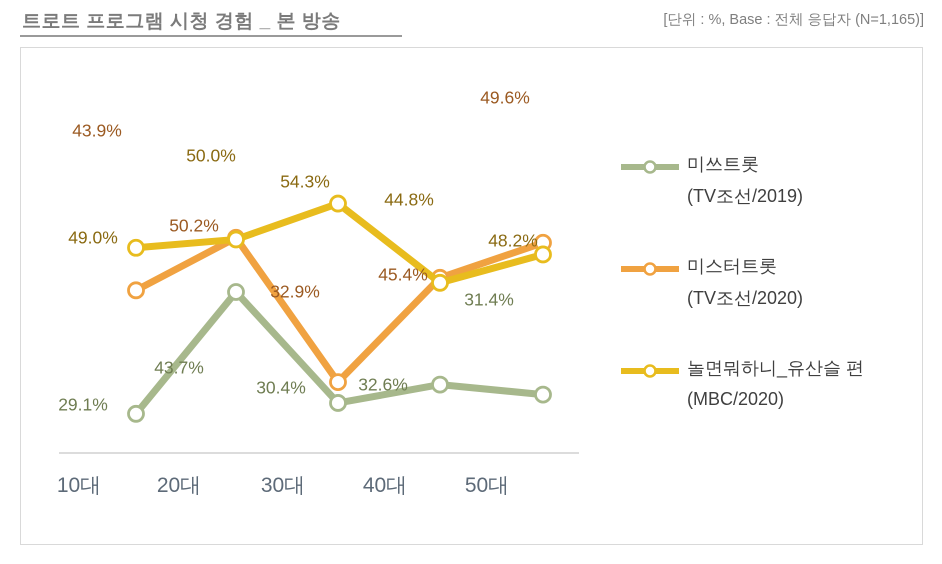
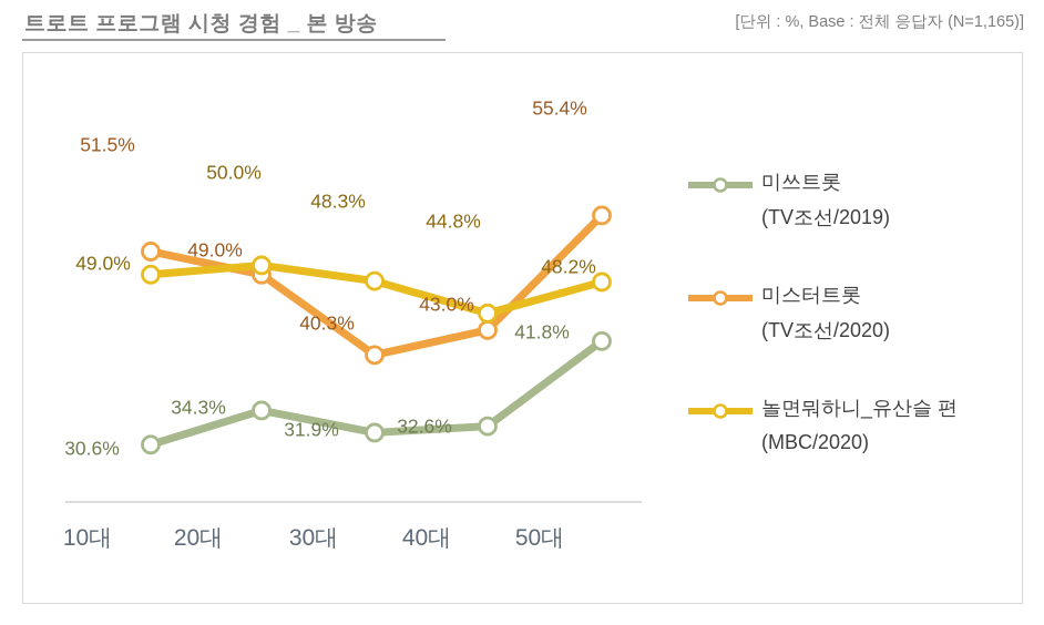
미쓰트롯/10대: 29.1% -> 30.6%
미스터트롯/10대: 43.9% -> 51.5%
미쓰트롯/20대: 43.7% -> 34.3%
미스터트롯/20대: 50.2% -> 49.0%
미쓰트롯/30대: 30.4% -> 31.9%
미스터트롯/30대: 32.9% -> 40.3%
놀면뭐하니_유산슬 편/30대: 54.3% -> 48.3%
미스터트롯/40대: 45.4% -> 43.0%
미쓰트롯/50대: 31.4% -> 41.8%
미스터트롯/50대: 49.6% -> 55.4%
